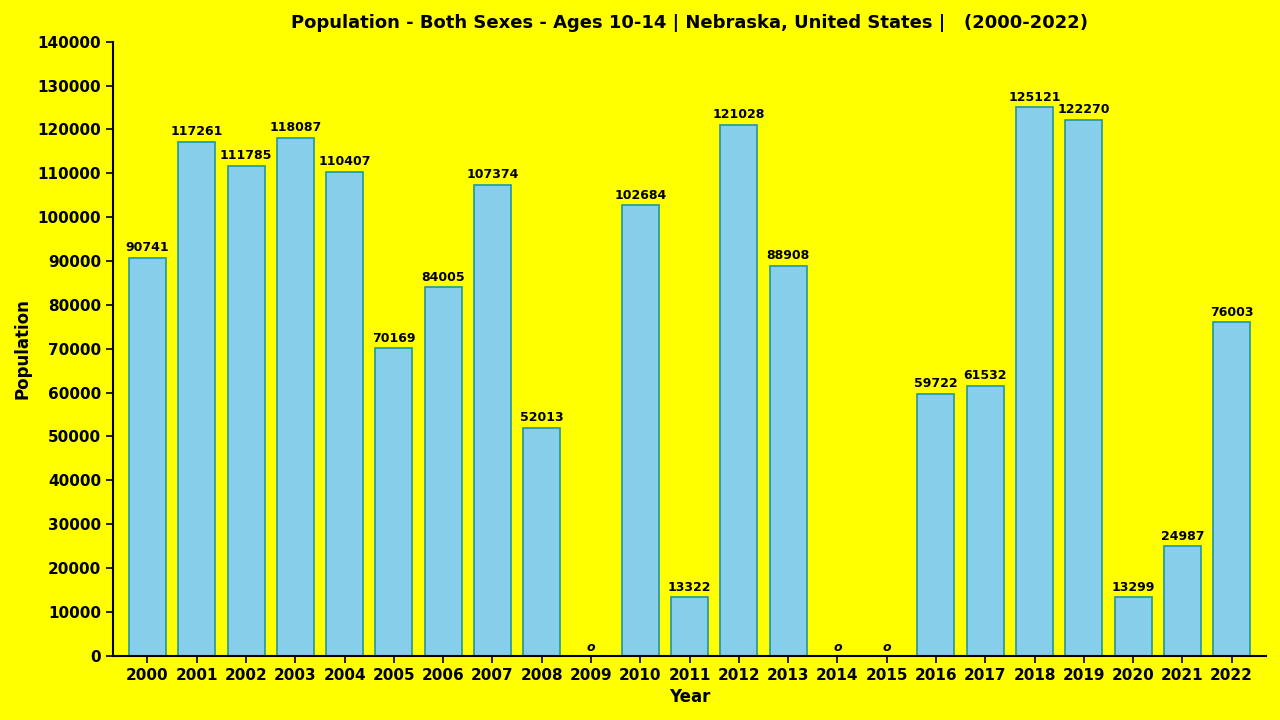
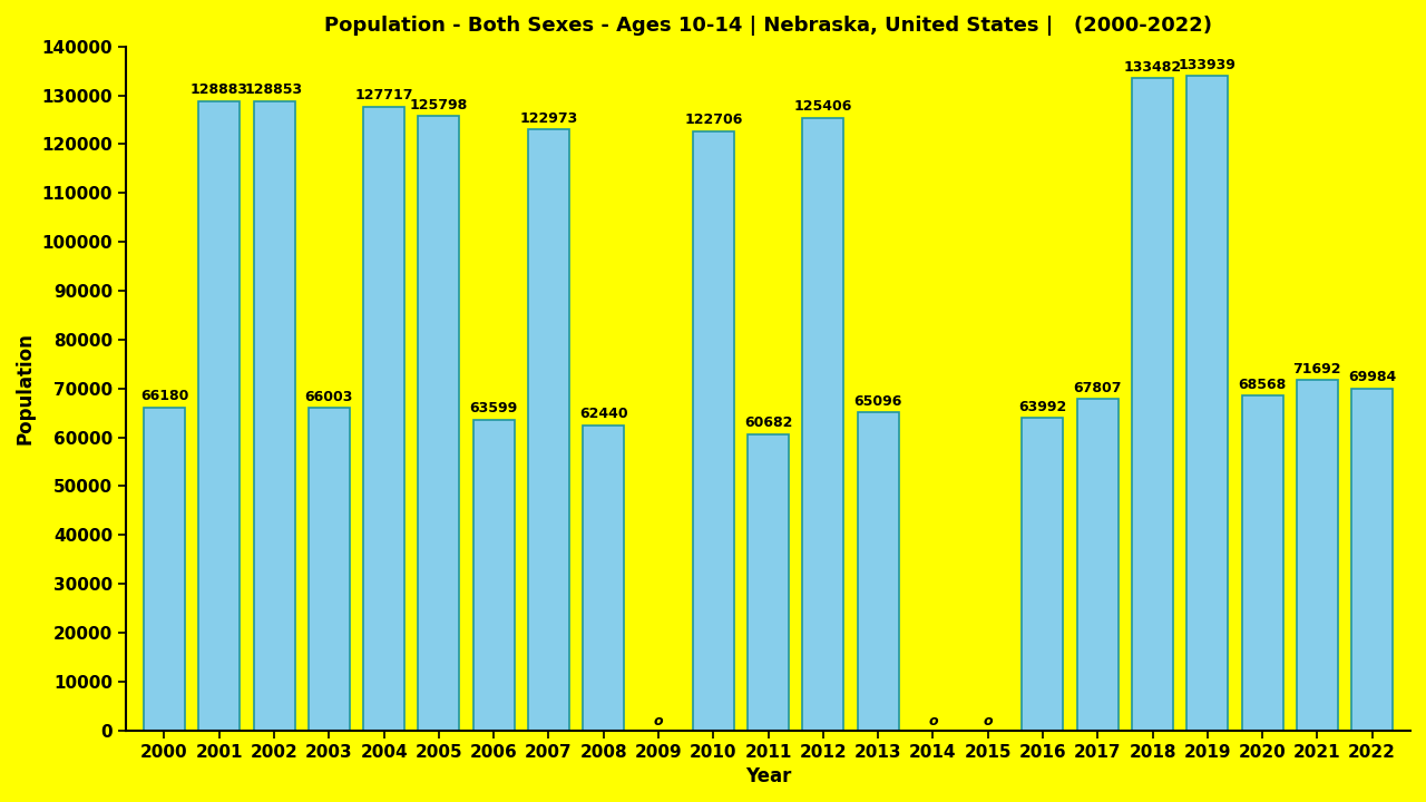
2000: 90741 -> 66180
2001: 117261 -> 128883
2002: 111785 -> 128853
2003: 118087 -> 66003
2004: 110407 -> 127717
2005: 70169 -> 125798
2006: 84005 -> 63599
2007: 107374 -> 122973
2008: 52013 -> 62440
2010: 102684 -> 122706
2011: 13322 -> 60682
2012: 121028 -> 125406
2013: 88908 -> 65096
2016: 59722 -> 63992
2017: 61532 -> 67807
2018: 125121 -> 133482
2019: 122270 -> 133939
2020: 13299 -> 68568
2021: 24987 -> 71692
2022: 76003 -> 69984
